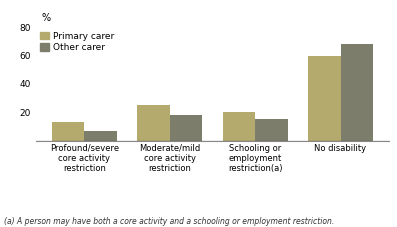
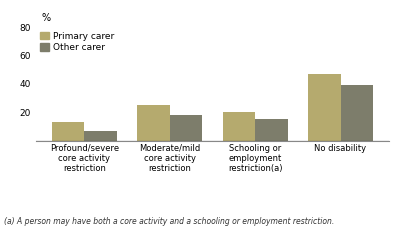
Primary carer/No disability: 60 -> 47
Other carer/No disability: 68 -> 39
